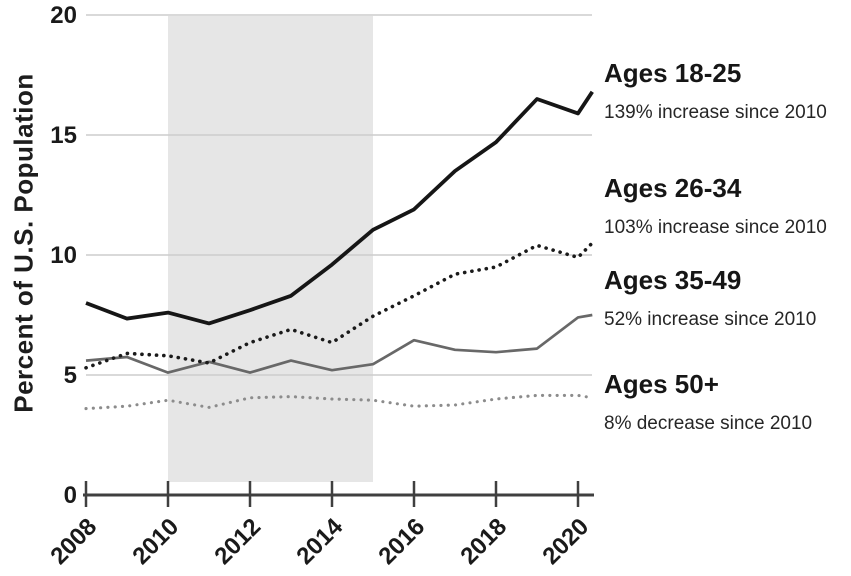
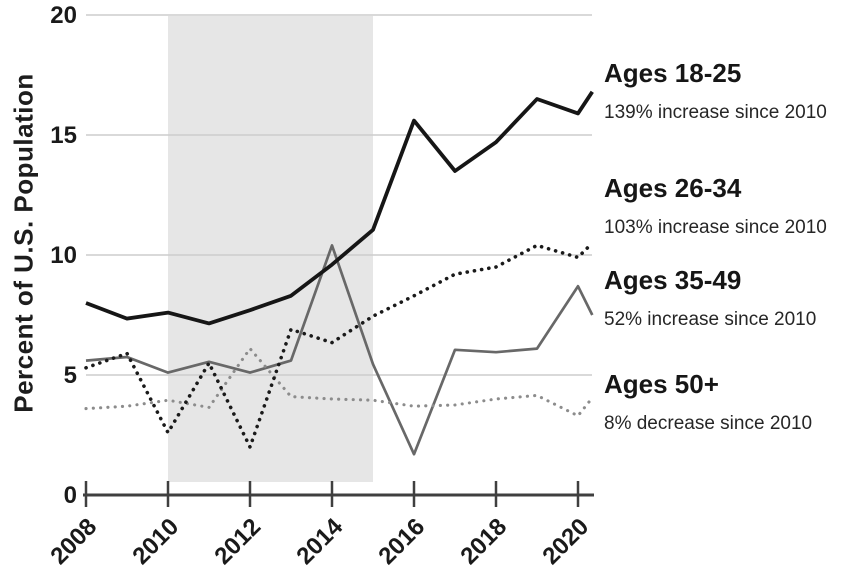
Ages 26-34/2010: 5.8 -> 2.6
Ages 26-34/2012: 6.3 -> 2.0
Ages 50+/2012: 4.0 -> 6.1
Ages 35-49/2014: 5.2 -> 10.4
Ages 18-25/2016: 11.9 -> 15.6
Ages 35-49/2016: 6.5 -> 1.7
Ages 35-49/2020: 7.4 -> 8.7
Ages 50+/2020: 4.2 -> 3.3
